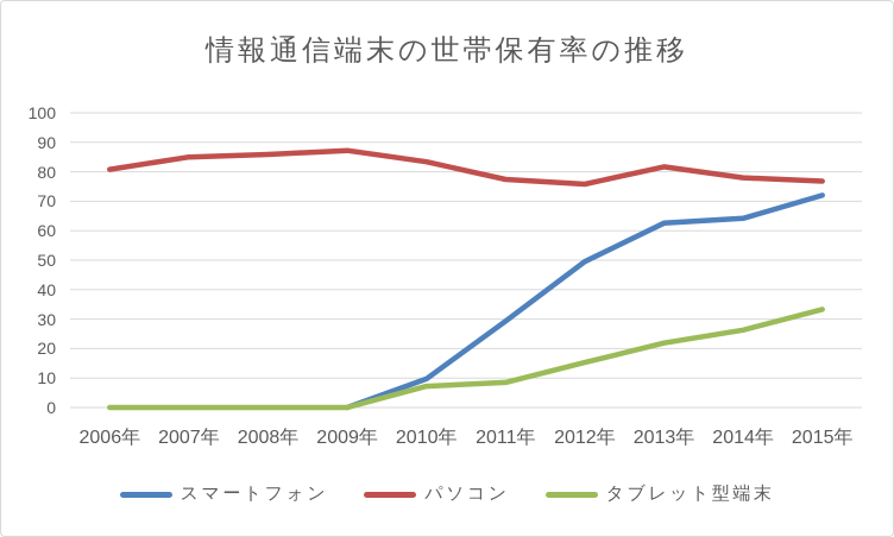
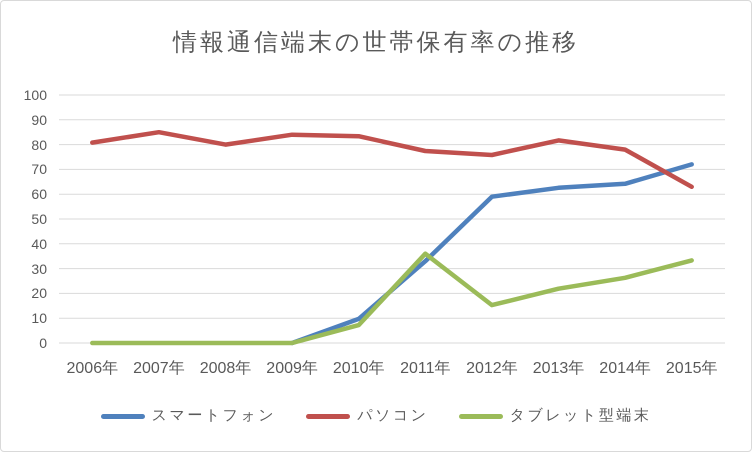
パソコン/2008年: 86 -> 80
パソコン/2009年: 87 -> 84
スマートフォン/2011年: 29 -> 33
タブレット型端末/2011年: 8 -> 36
スマートフォン/2012年: 50 -> 59
パソコン/2015年: 77 -> 63
